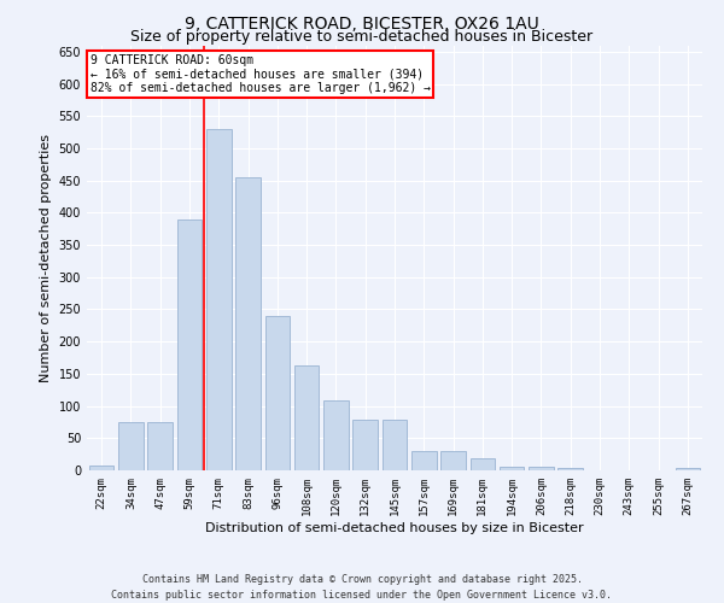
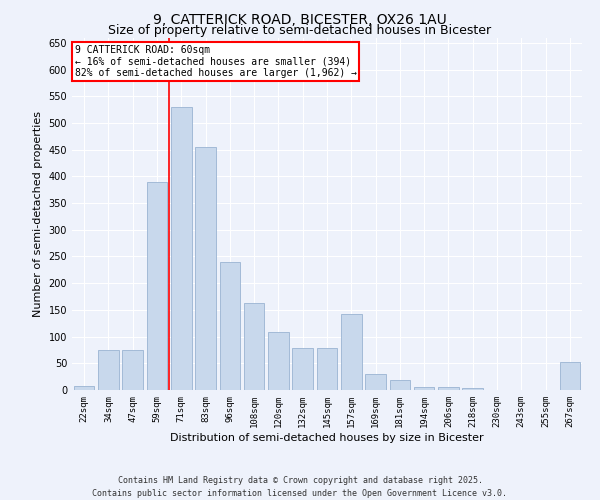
157sqm: 30 -> 142
267sqm: 4 -> 52
